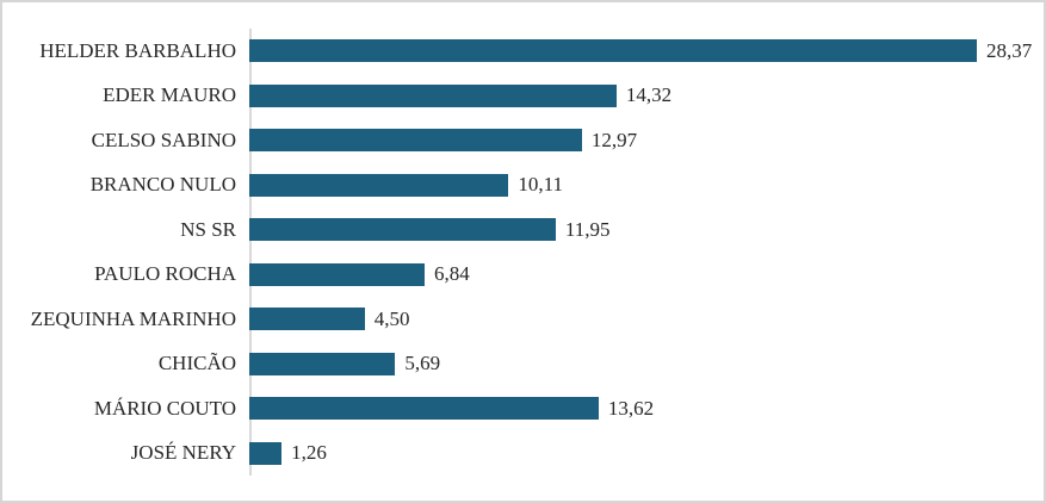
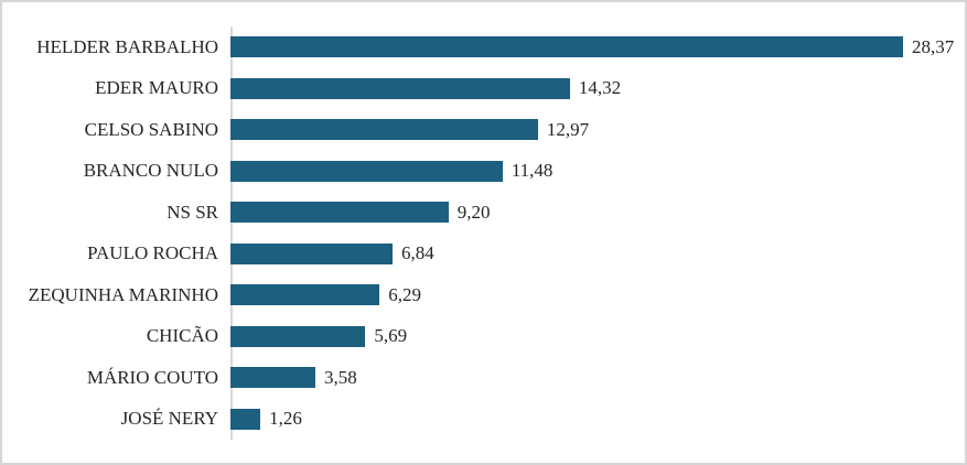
BRANCO NULO: 10,11 -> 11,48
NS SR: 11,95 -> 9,20
ZEQUINHA MARINHO: 4,50 -> 6,29
MÁRIO COUTO: 13,62 -> 3,58
